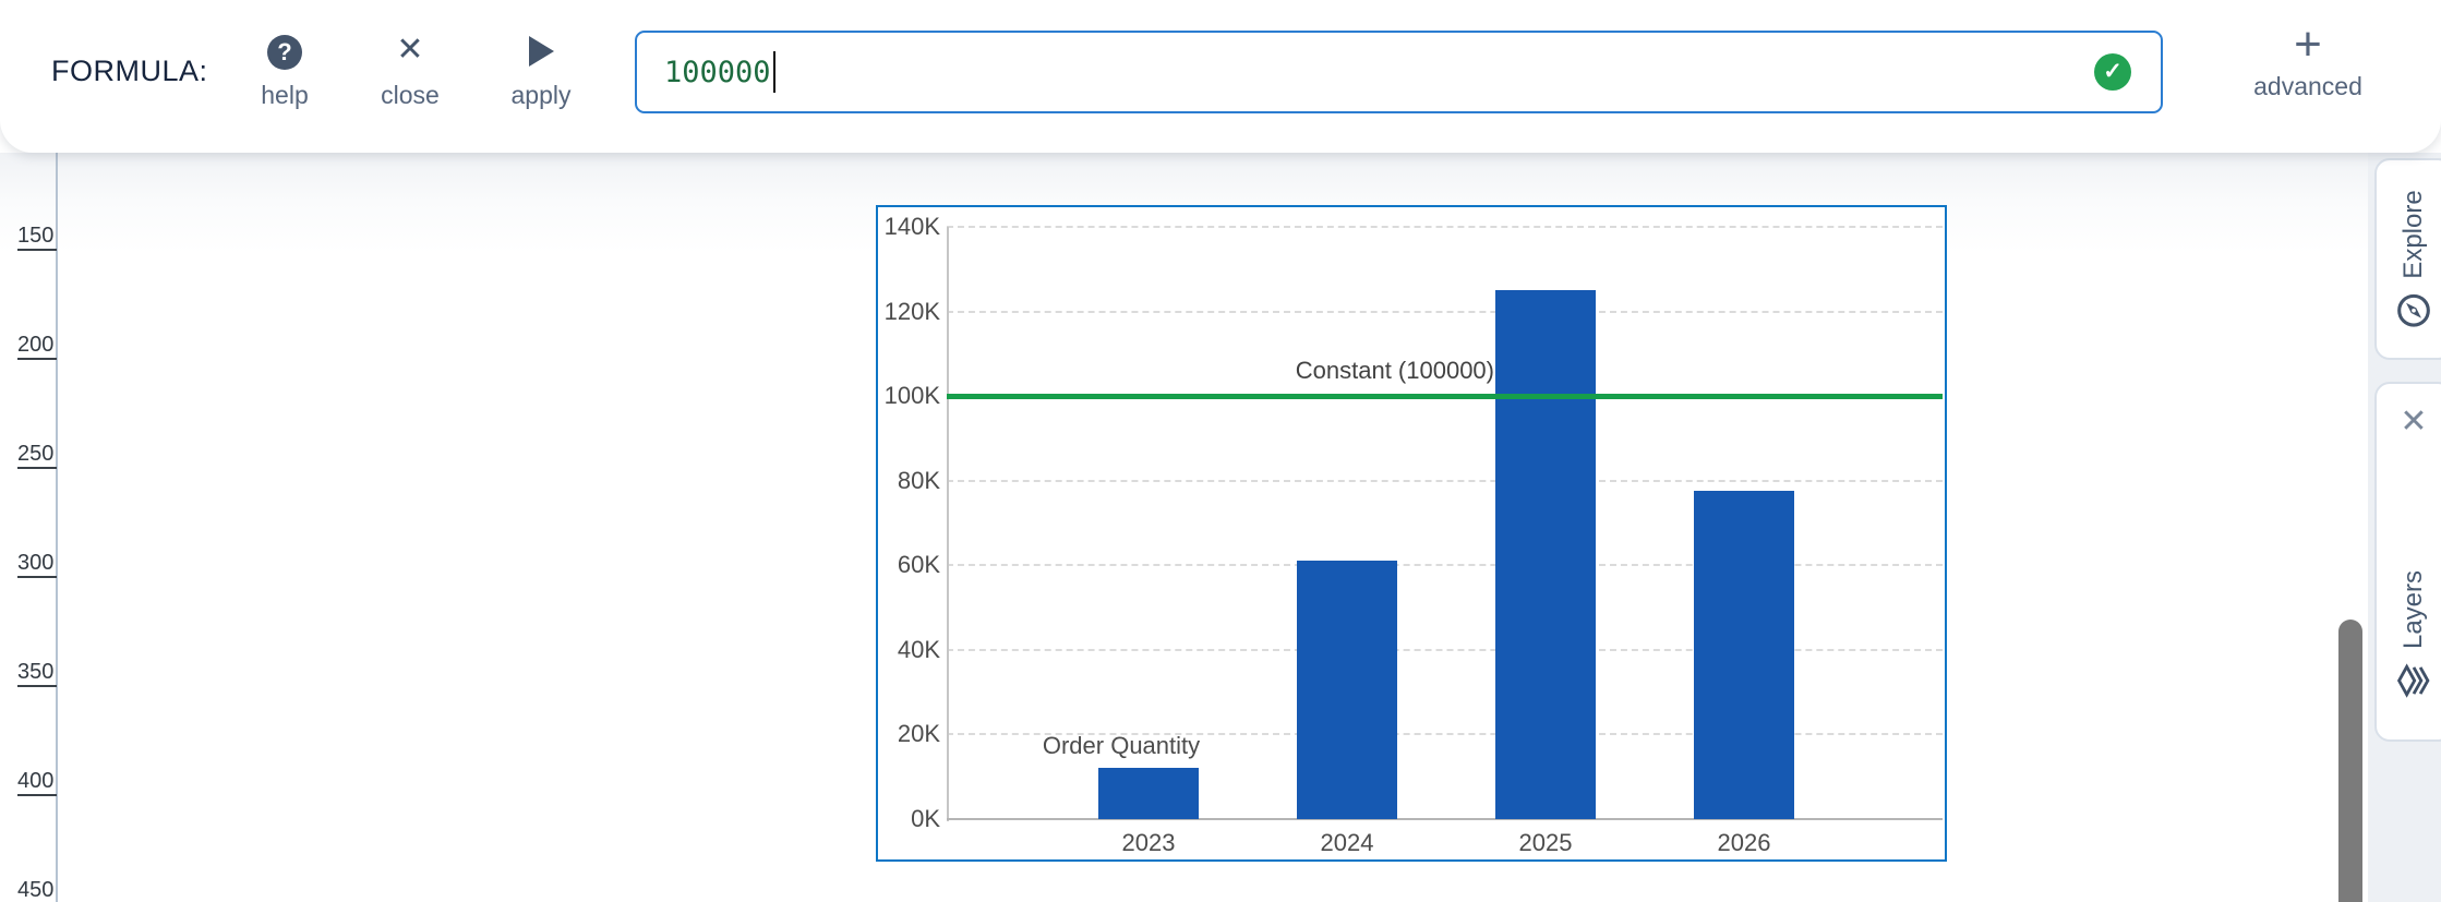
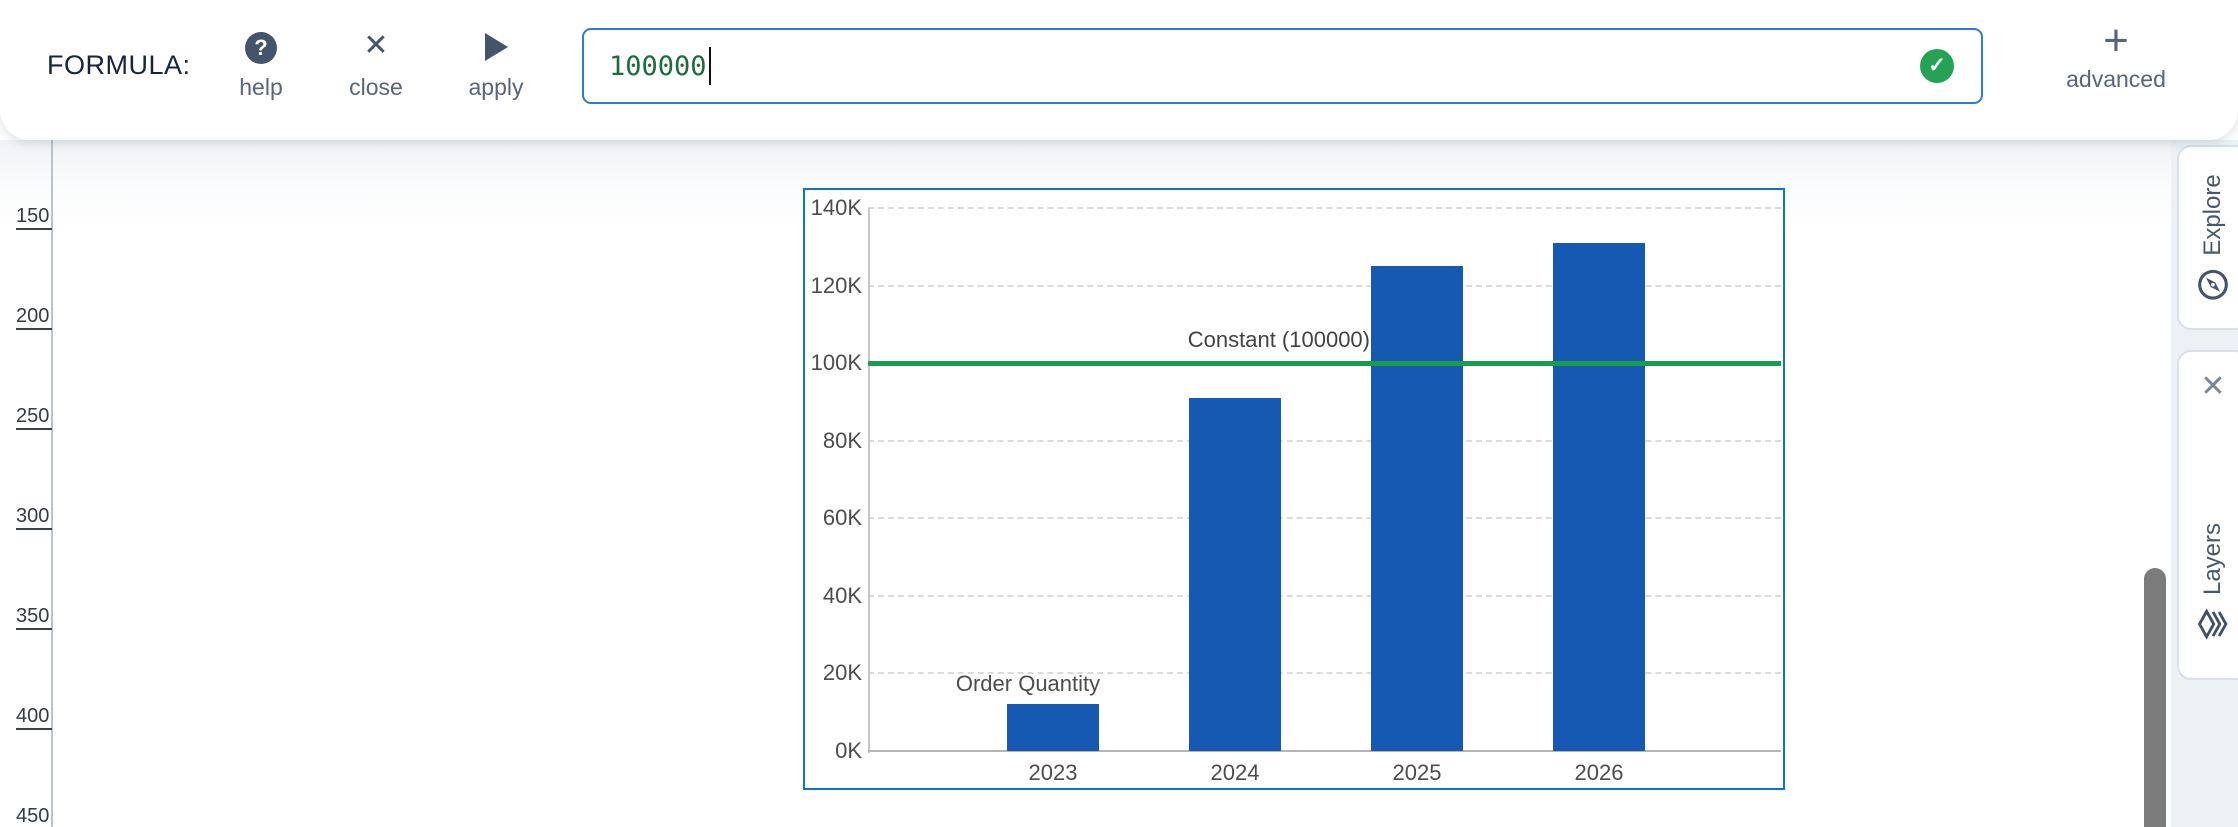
2024: 61K -> 91K
2026: 78K -> 131K
